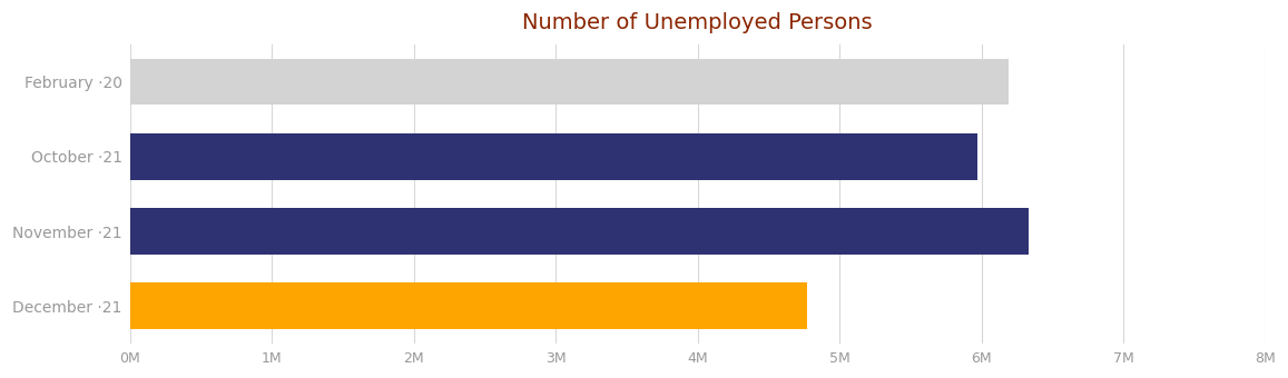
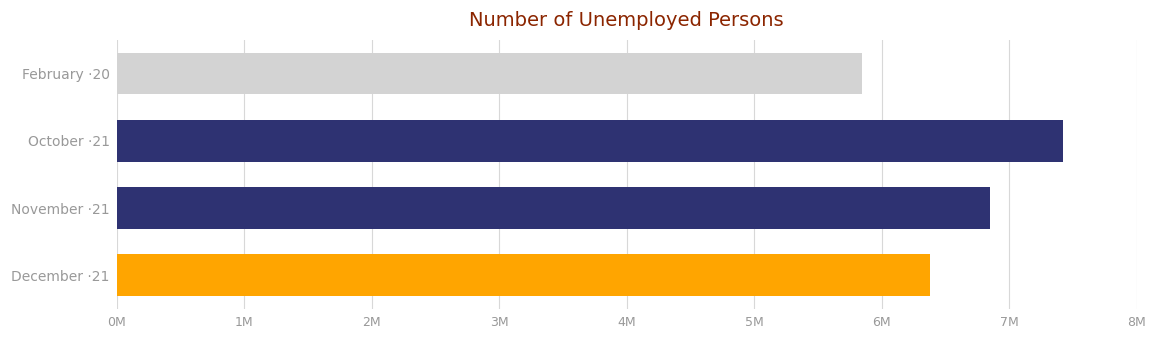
February ‧20: 6.19M -> 5.85M
October ‧21: 5.97M -> 7.42M
November ‧21: 6.33M -> 6.85M
December ‧21: 4.77M -> 6.38M
